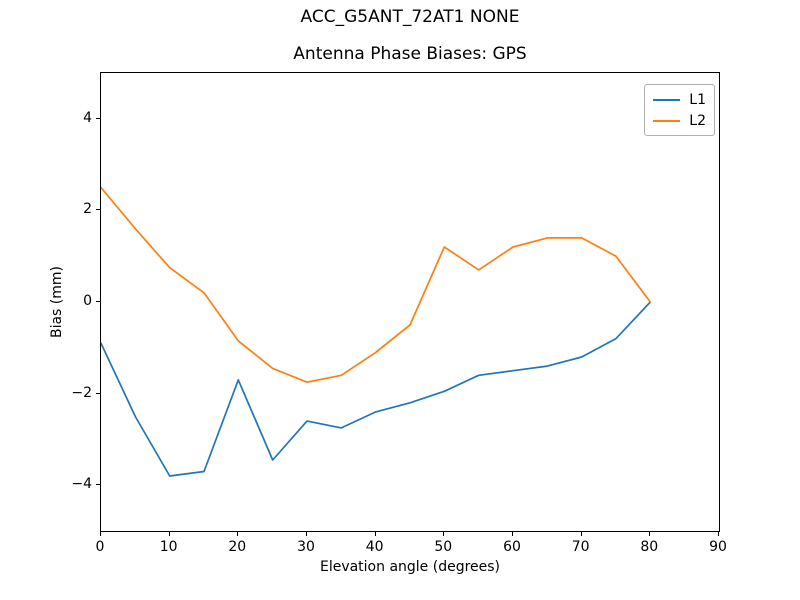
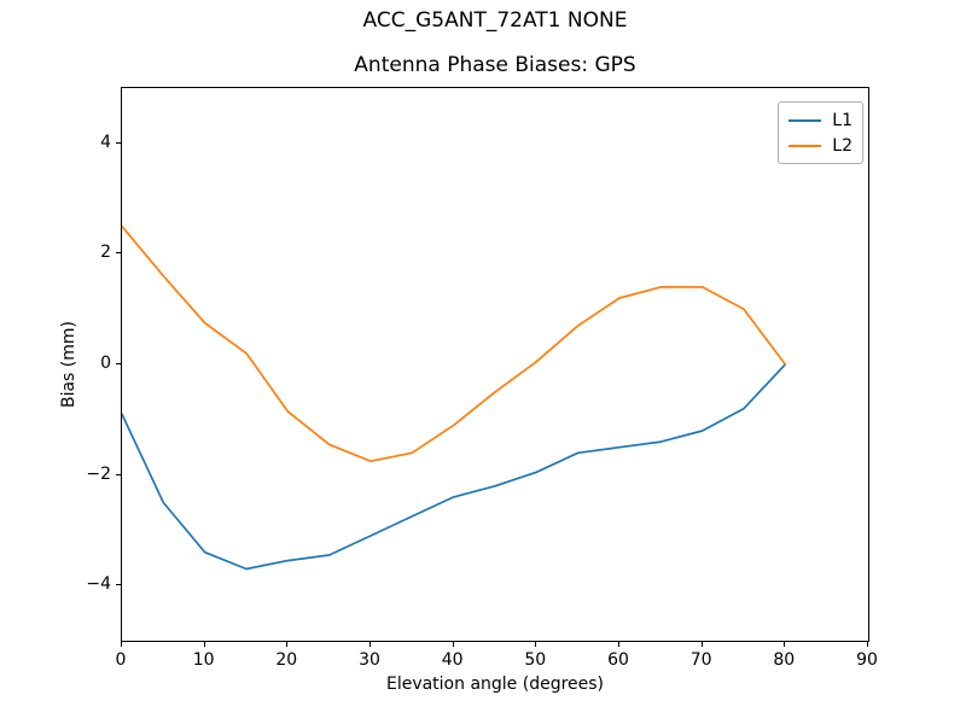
L1/10: -3.8 -> -3.4
L1/20: -1.7 -> -3.5
L1/30: -2.6 -> -3.1
L2/50: 1.2 -> 0.1
